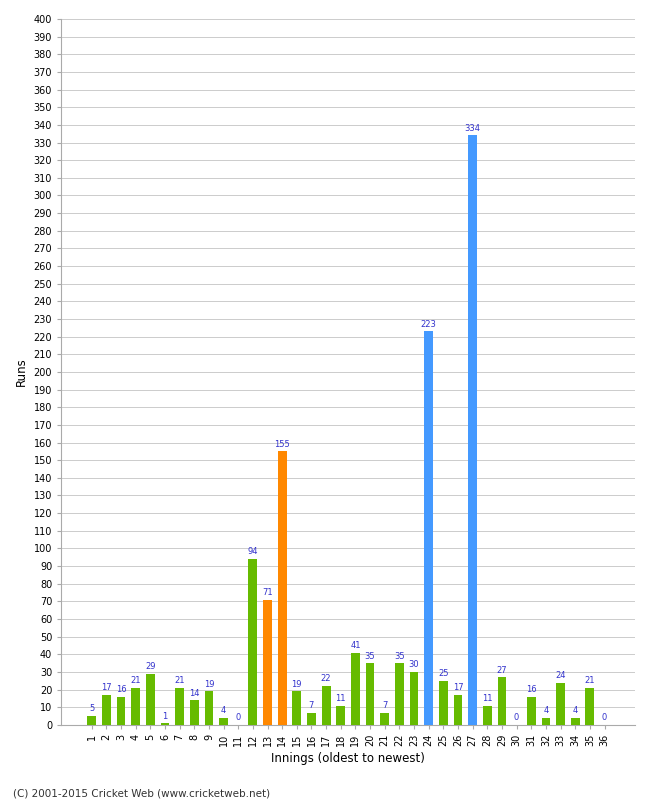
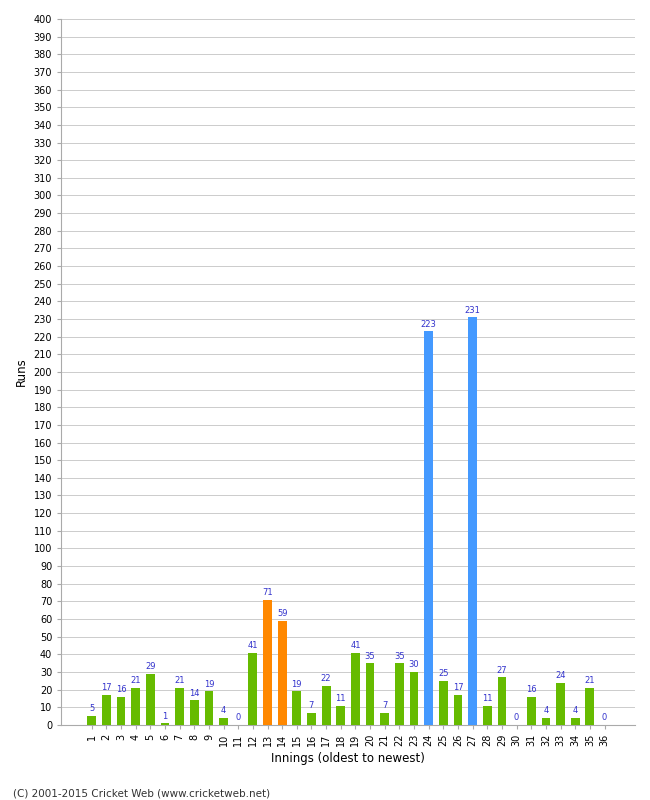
12: 94 -> 41
14: 155 -> 59
27: 334 -> 231
